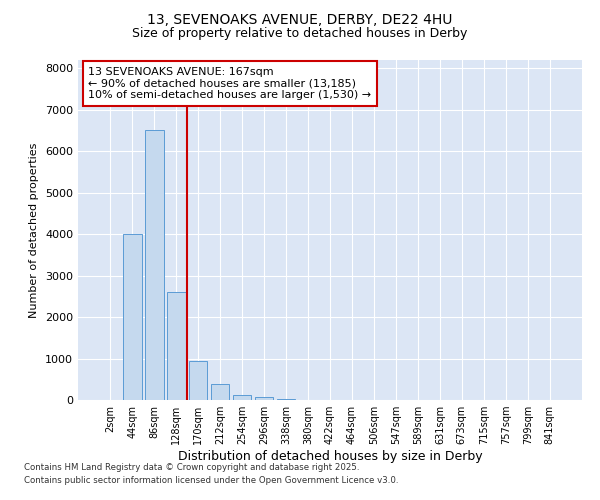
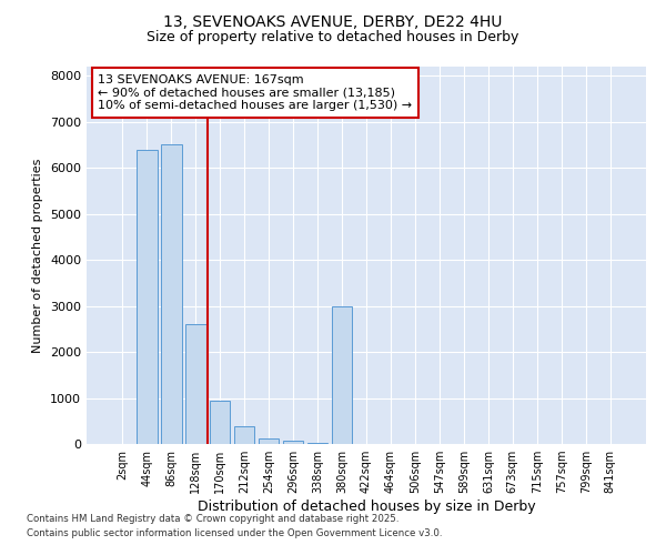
44sqm: 4000 -> 6400
380sqm: 0 -> 3000
